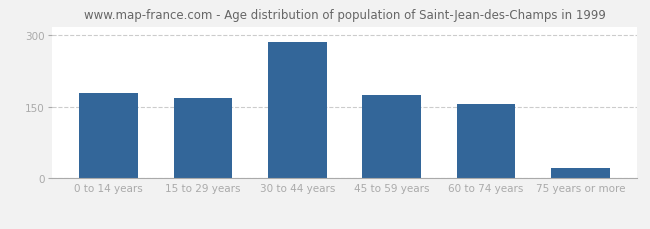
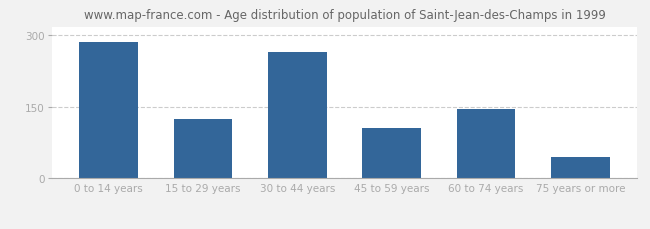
0 to 14 years: 178 -> 285
15 to 29 years: 168 -> 125
30 to 44 years: 286 -> 265
45 to 59 years: 174 -> 105
60 to 74 years: 156 -> 145
75 years or more: 22 -> 45
